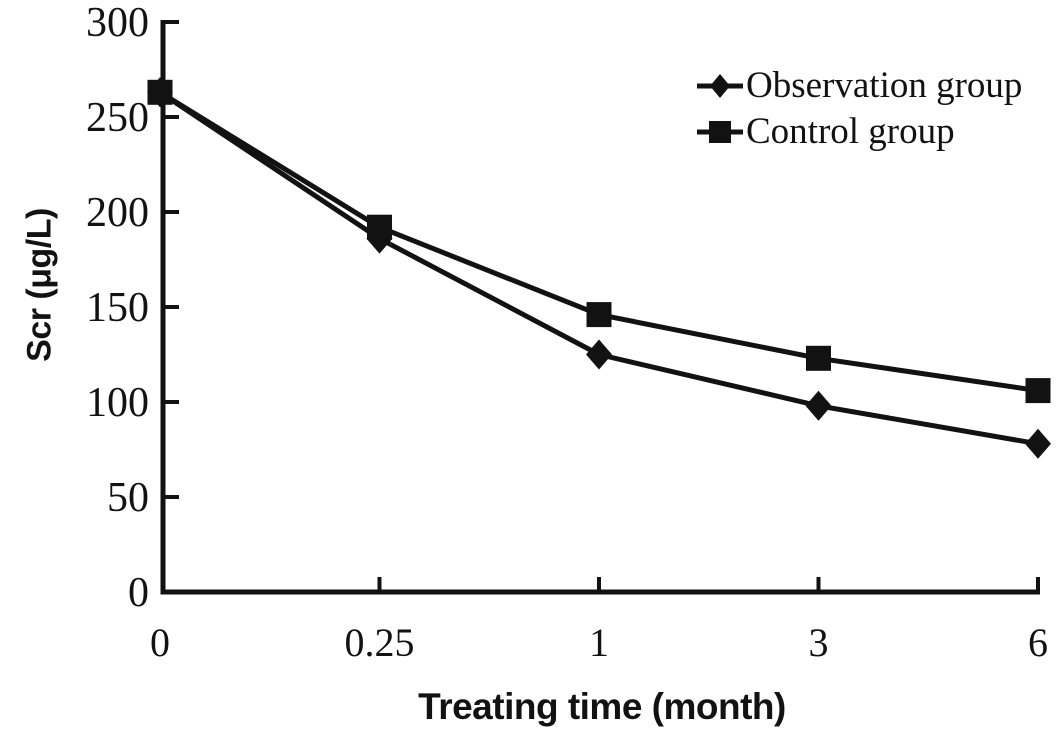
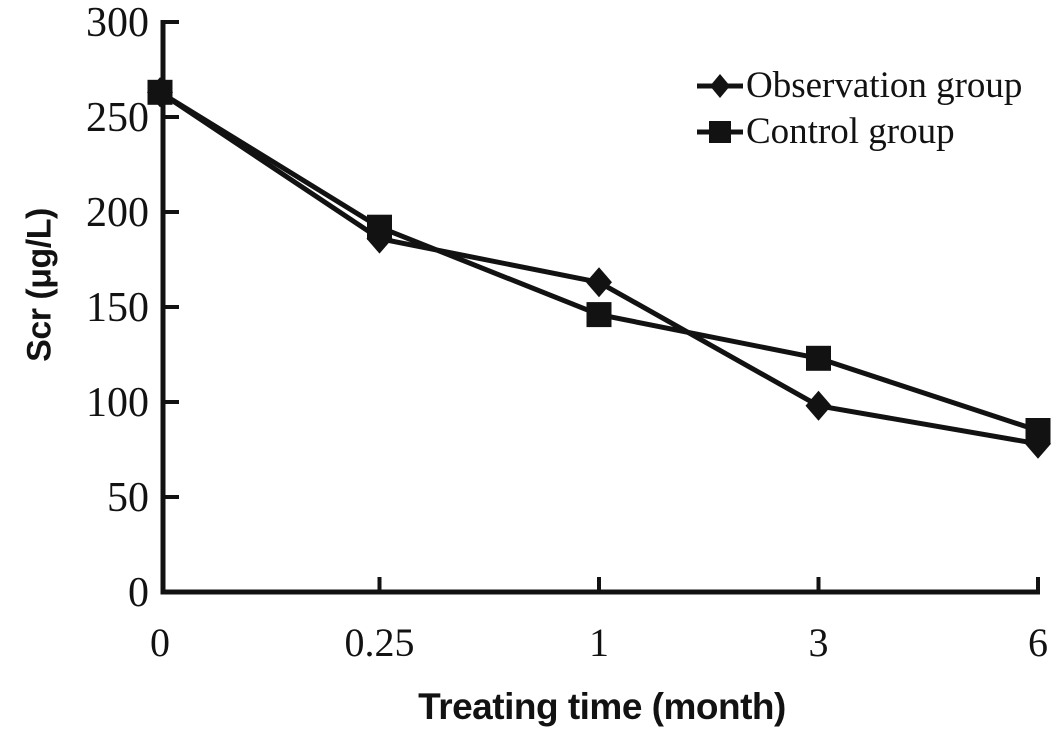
Observation group/1: 125 -> 163
Control group/6: 106 -> 85
